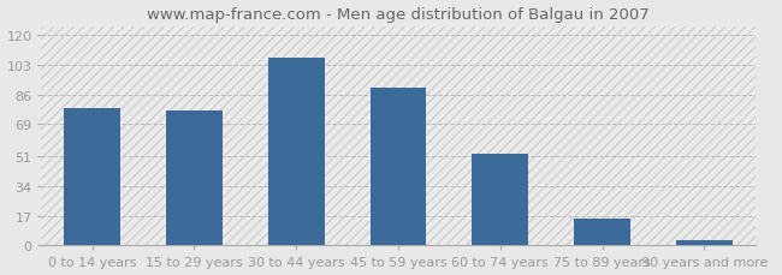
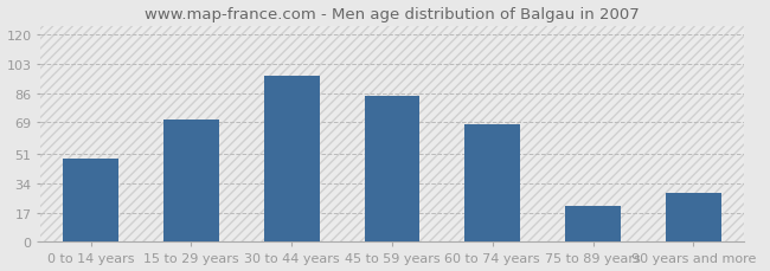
0 to 14 years: 78 -> 48
15 to 29 years: 77 -> 71
30 to 44 years: 107 -> 96
45 to 59 years: 90 -> 84
60 to 74 years: 52 -> 68
75 to 89 years: 15 -> 21
90 years and more: 3 -> 28
